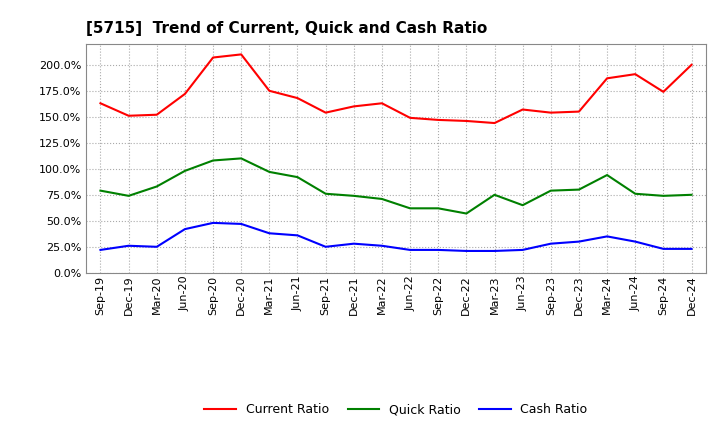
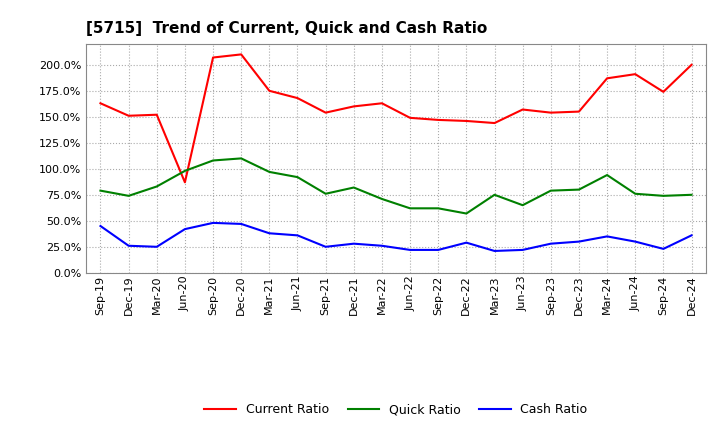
Cash Ratio/Sep-19: 22% -> 45%
Current Ratio/Jun-20: 172% -> 87%
Quick Ratio/Dec-21: 74% -> 82%
Cash Ratio/Dec-22: 21% -> 29%
Cash Ratio/Dec-24: 23% -> 36%
